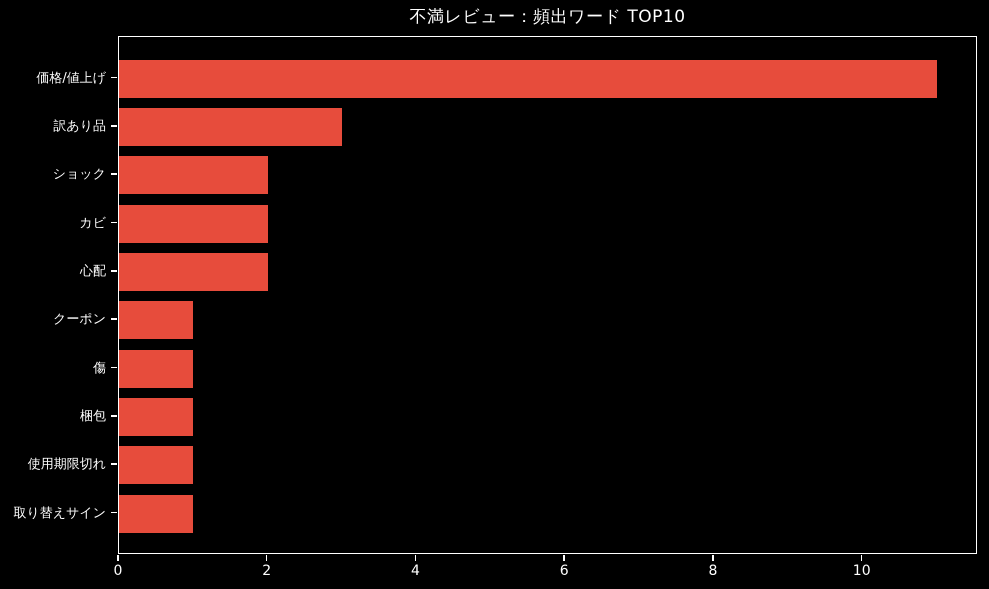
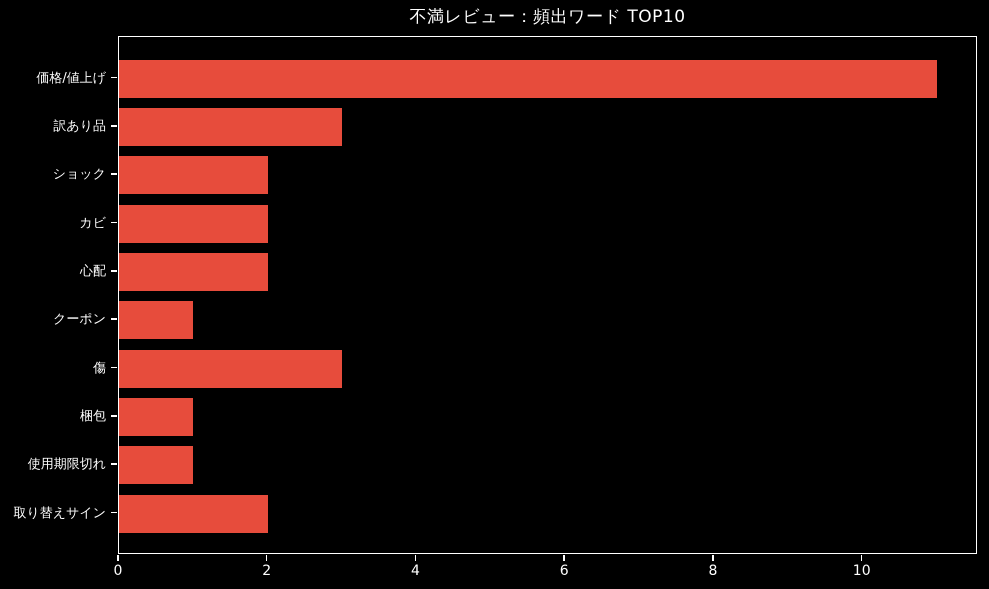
傷: 1 -> 3
取り替えサイン: 1 -> 2
